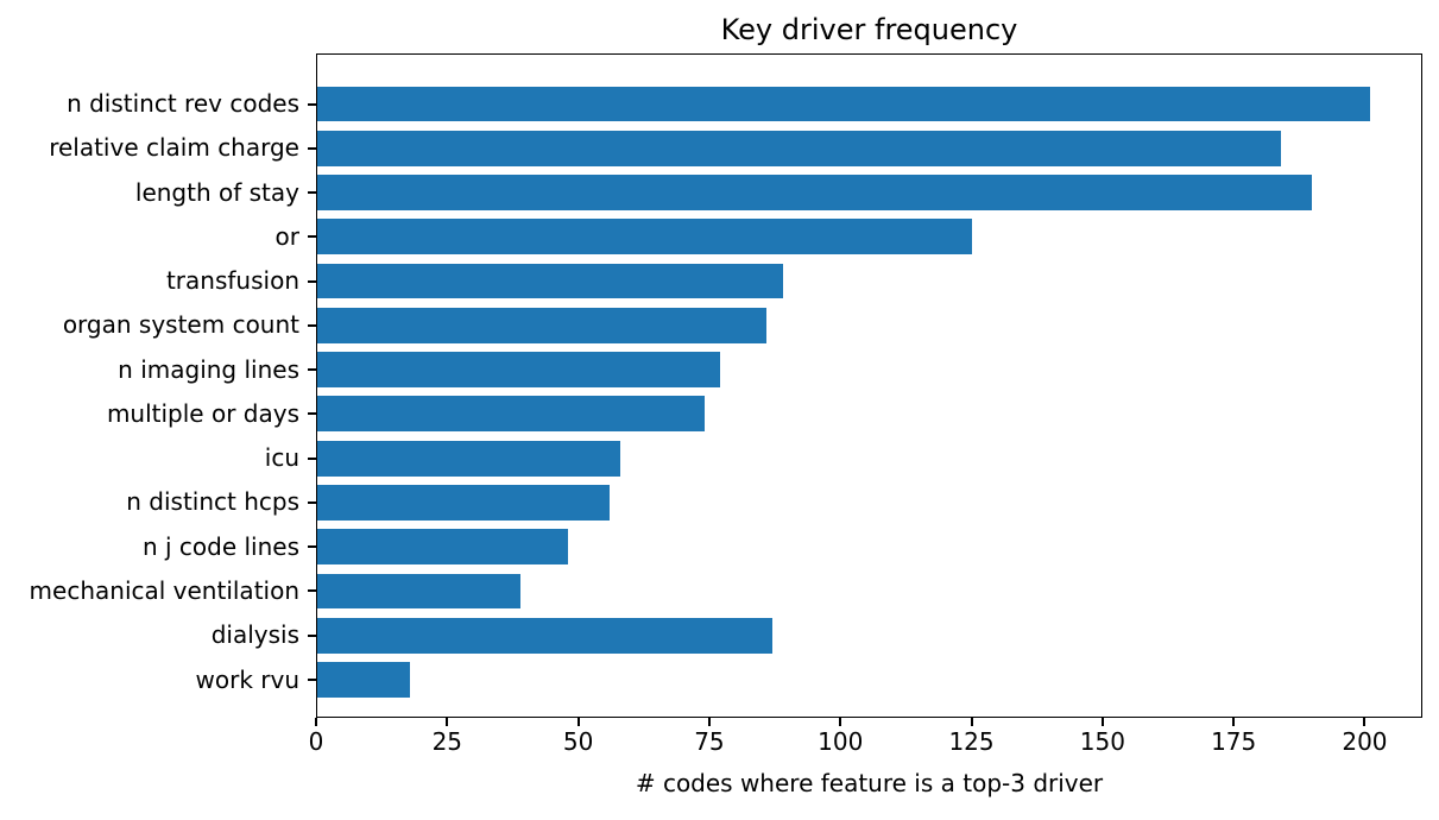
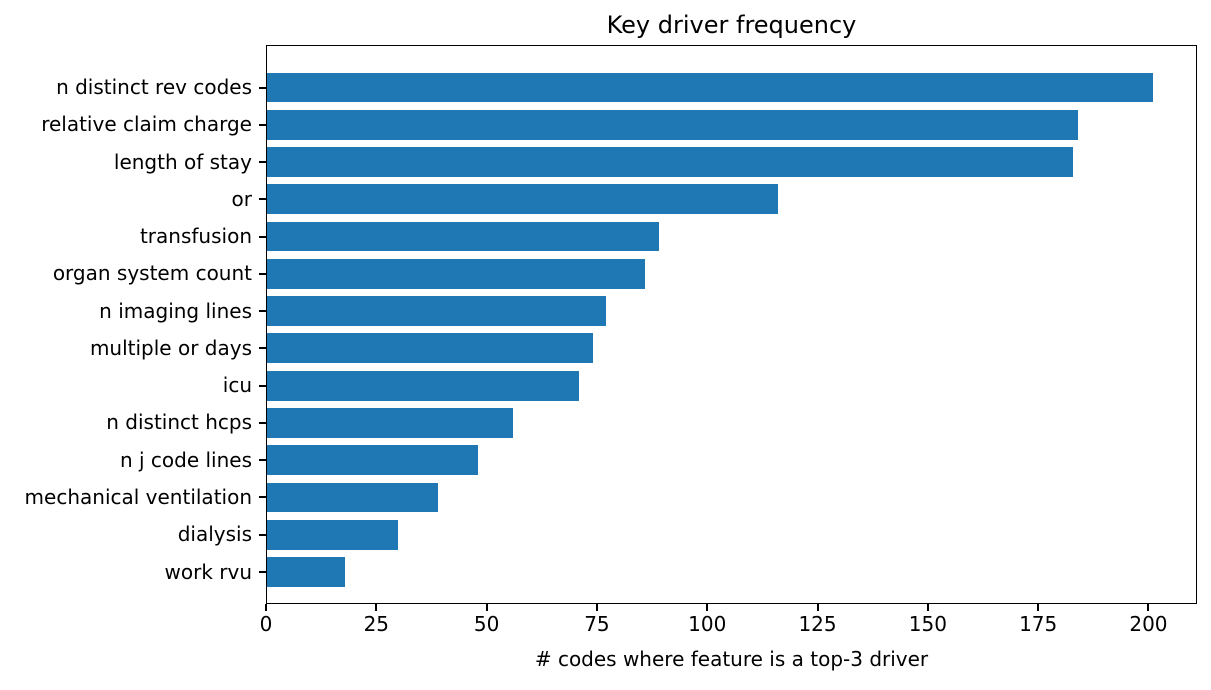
length of stay: 190 -> 183
or: 125 -> 116
icu: 58 -> 71
dialysis: 87 -> 30
